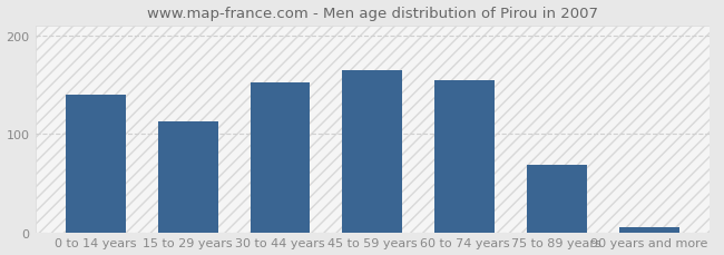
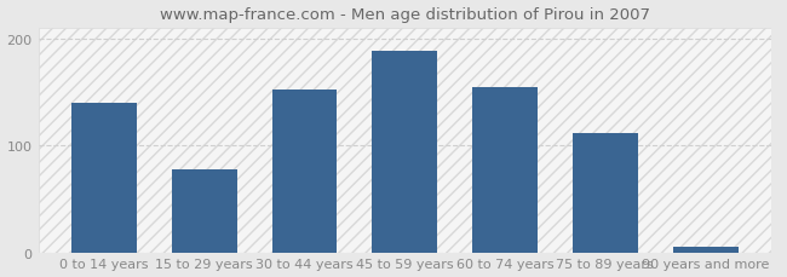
15 to 29 years: 113 -> 78
45 to 59 years: 165 -> 188
75 to 89 years: 68 -> 112
